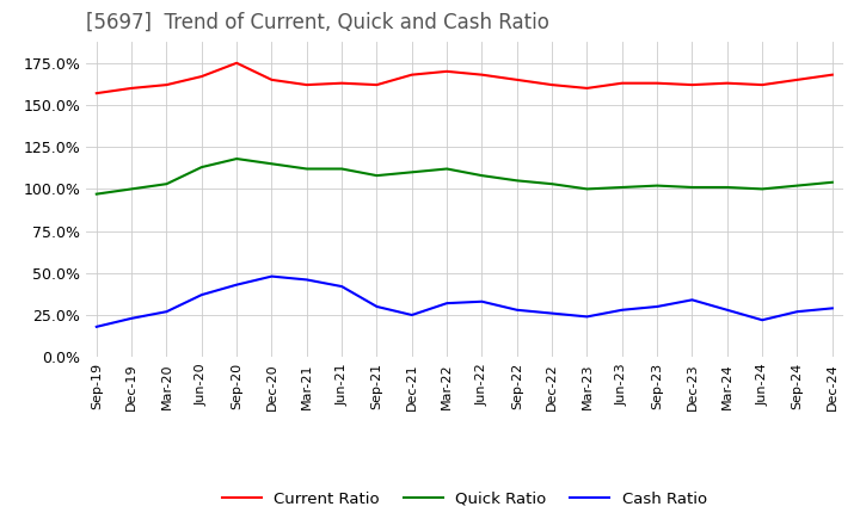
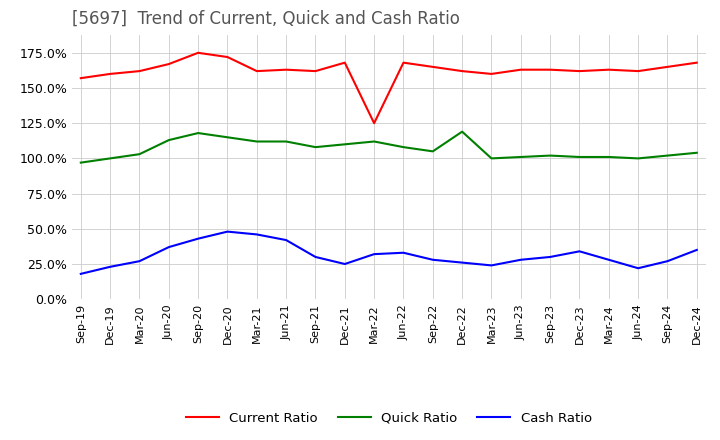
Current Ratio/Dec-20: 165% -> 172%
Current Ratio/Mar-22: 170% -> 125%
Quick Ratio/Dec-22: 103% -> 119%
Cash Ratio/Dec-24: 29% -> 35%
